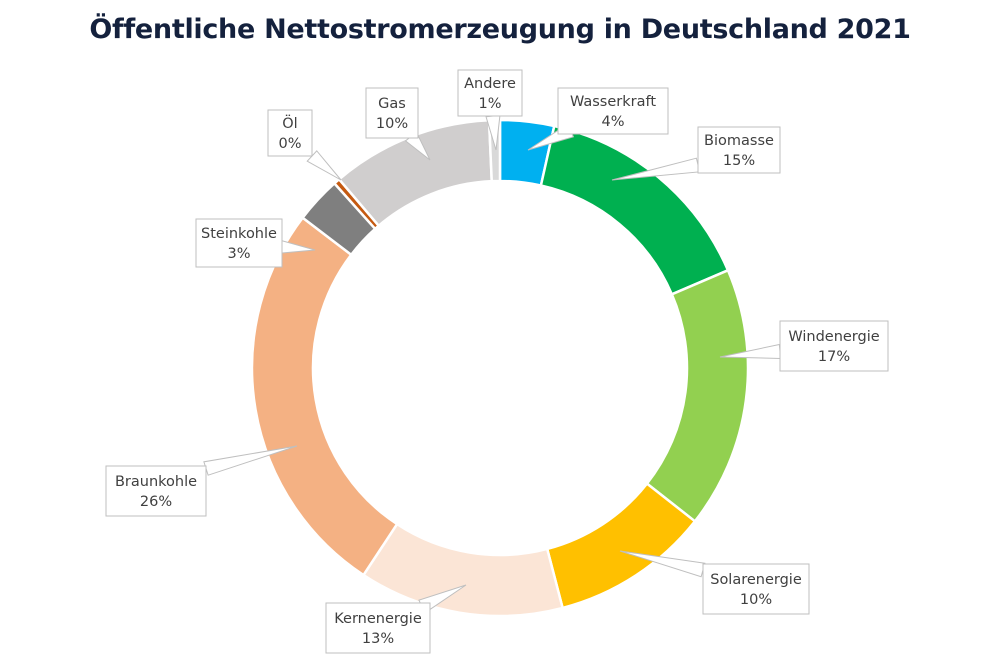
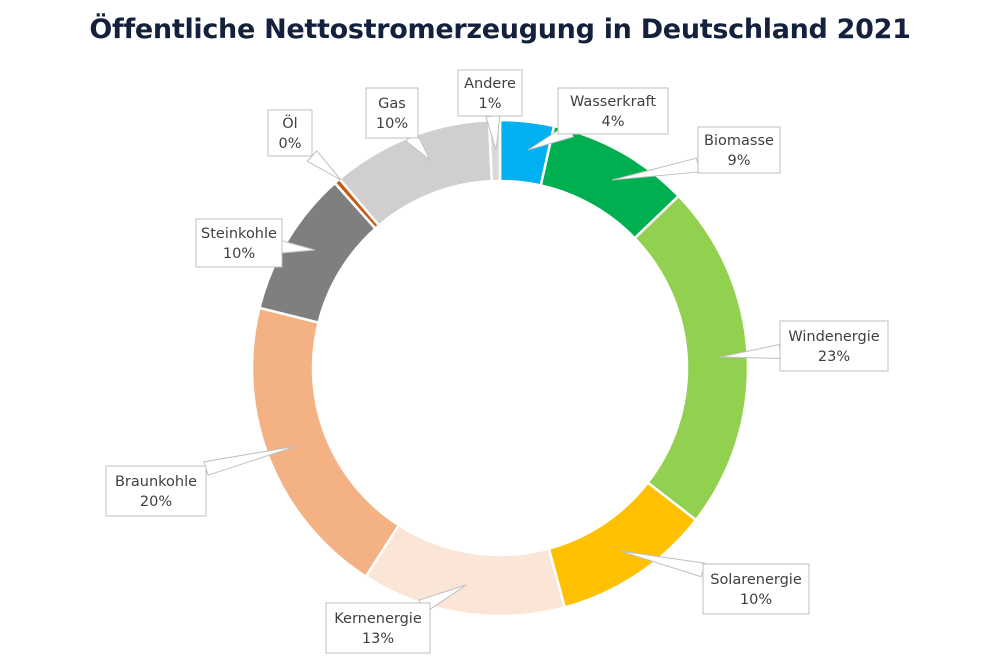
Biomasse: 15% -> 9%
Windenergie: 17% -> 23%
Braunkohle: 26% -> 20%
Steinkohle: 3% -> 10%
